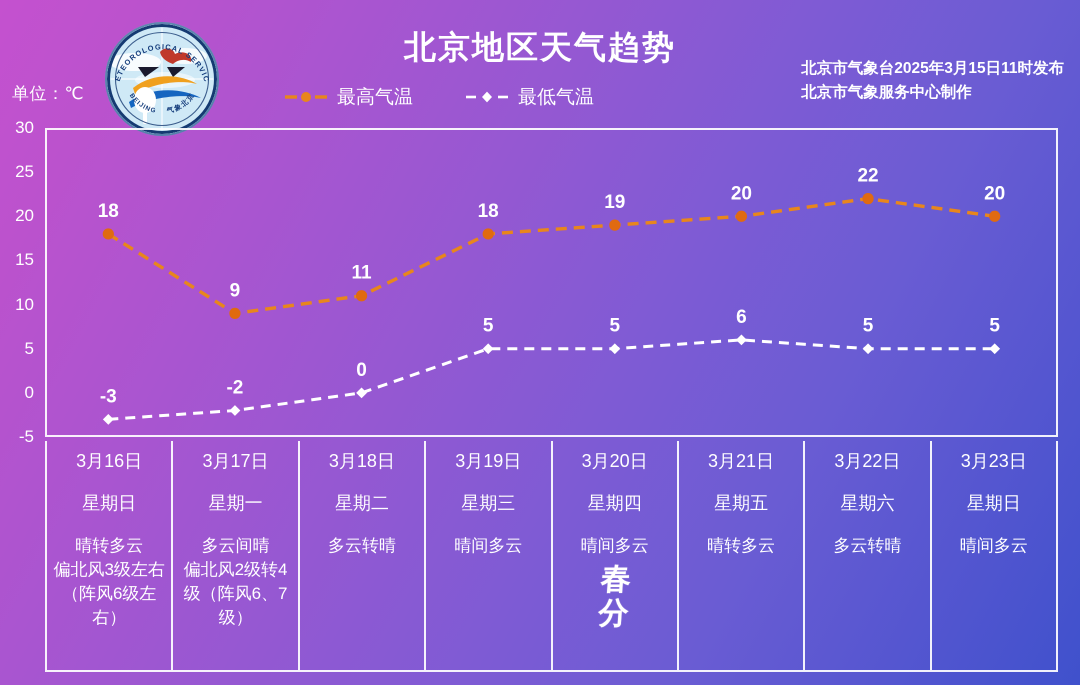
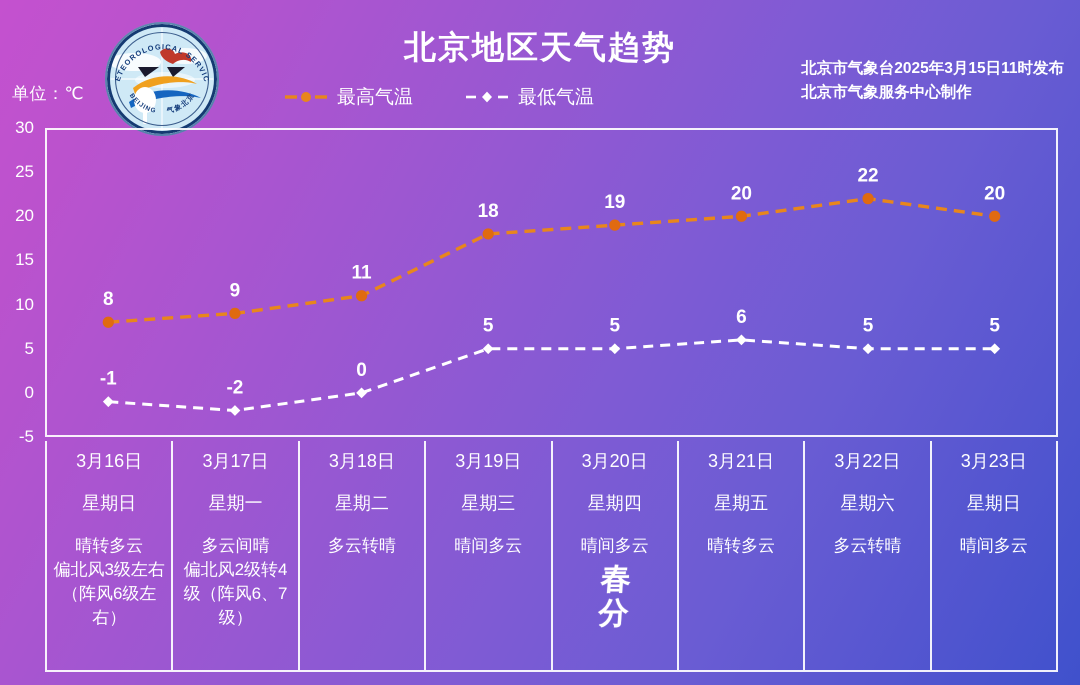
最高气温/3月16日: 18 -> 8
最低气温/3月16日: -3 -> -1
